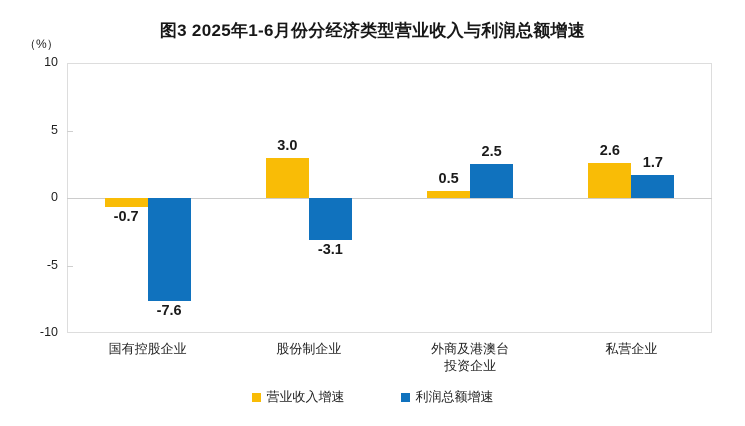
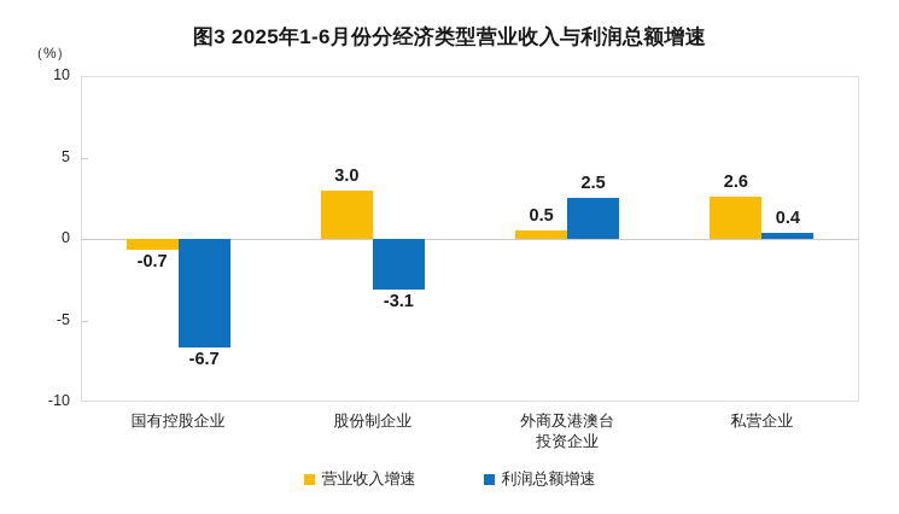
利润总额增速/国有控股企业: -7.6 -> -6.7
利润总额增速/私营企业: 1.7 -> 0.4
